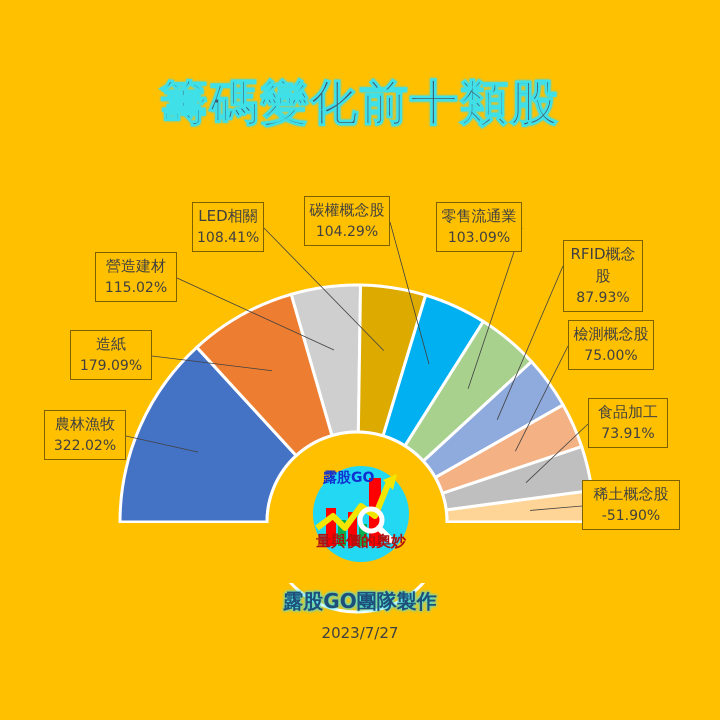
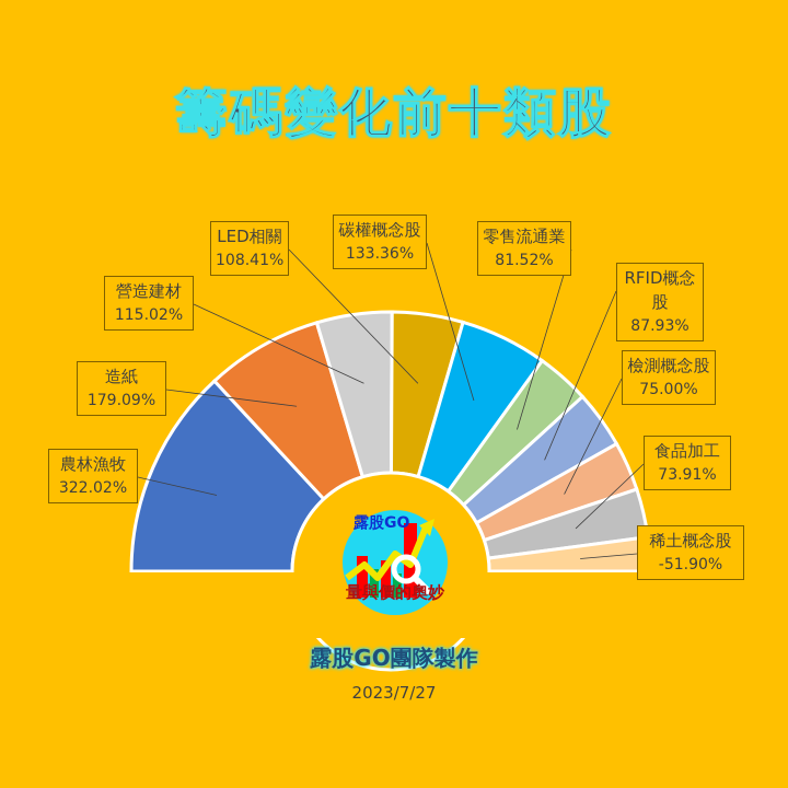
碳權概念股: 104.29% -> 133.36%
零售流通業: 103.09% -> 81.52%
